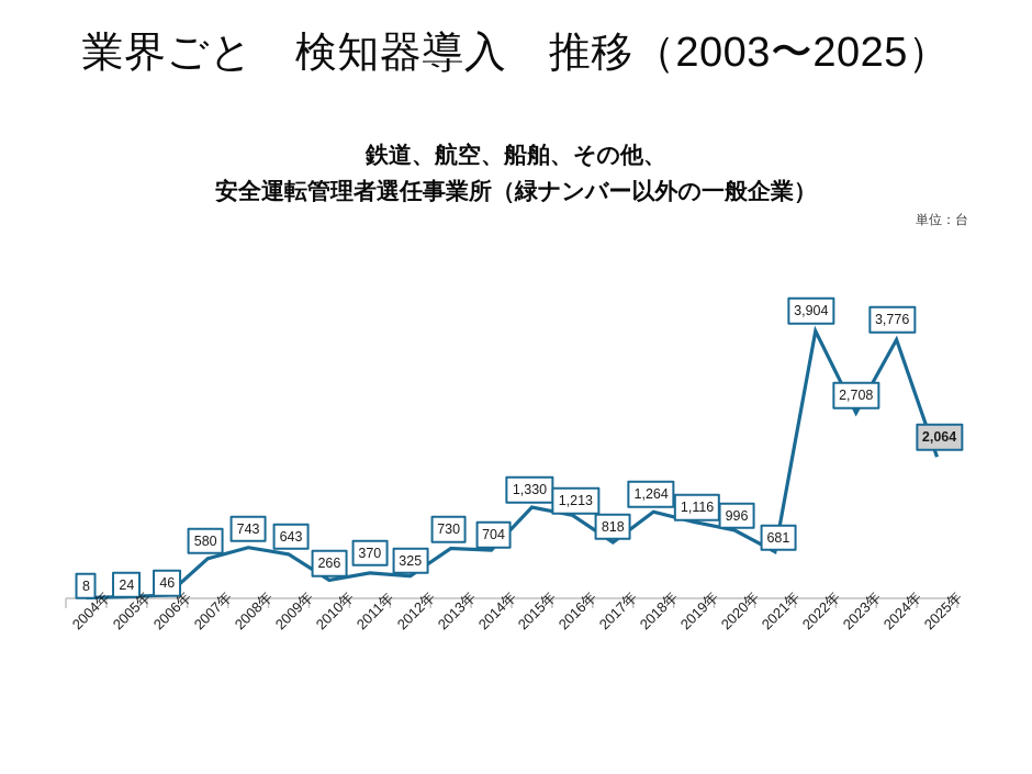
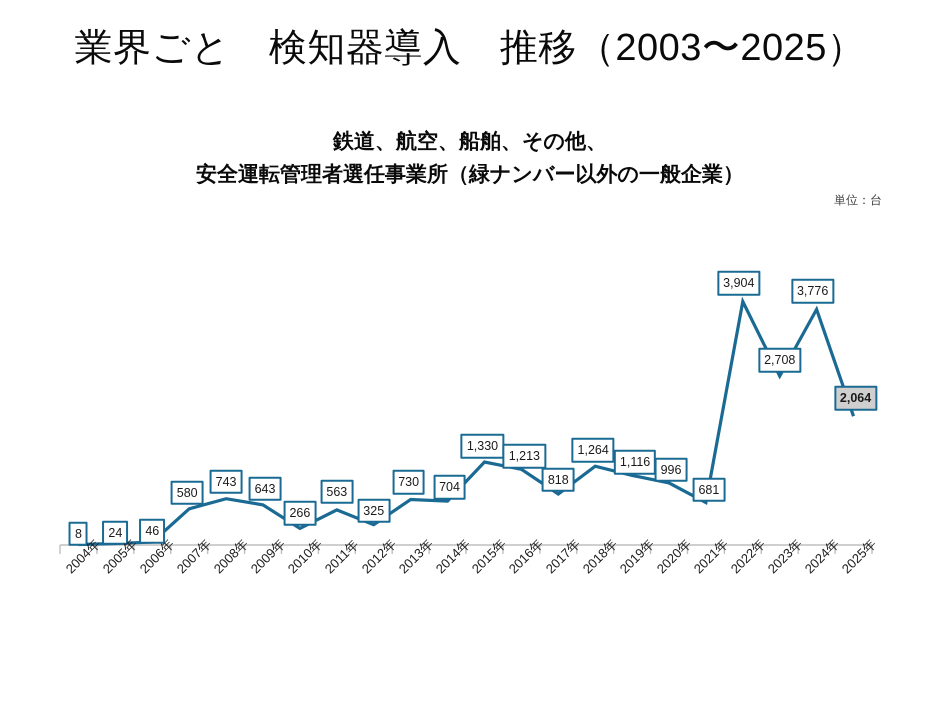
2011年: 370 -> 563
